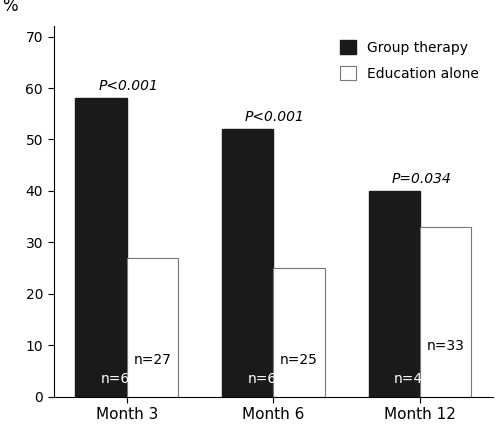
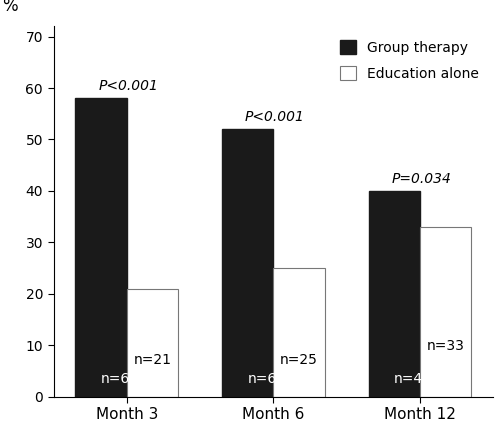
Education alone/Month 3: n=27 -> n=21
